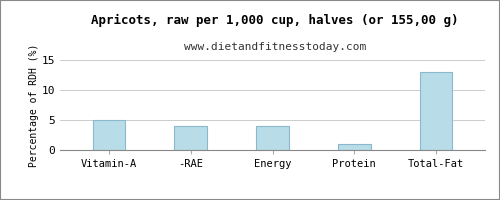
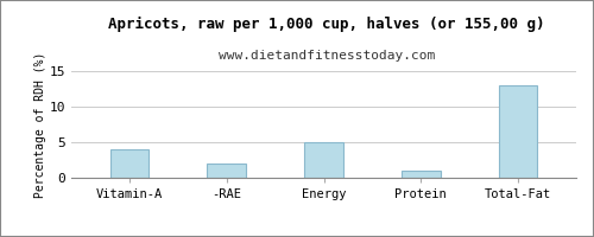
Vitamin-A: 5 -> 4
-RAE: 4 -> 2
Energy: 4 -> 5
